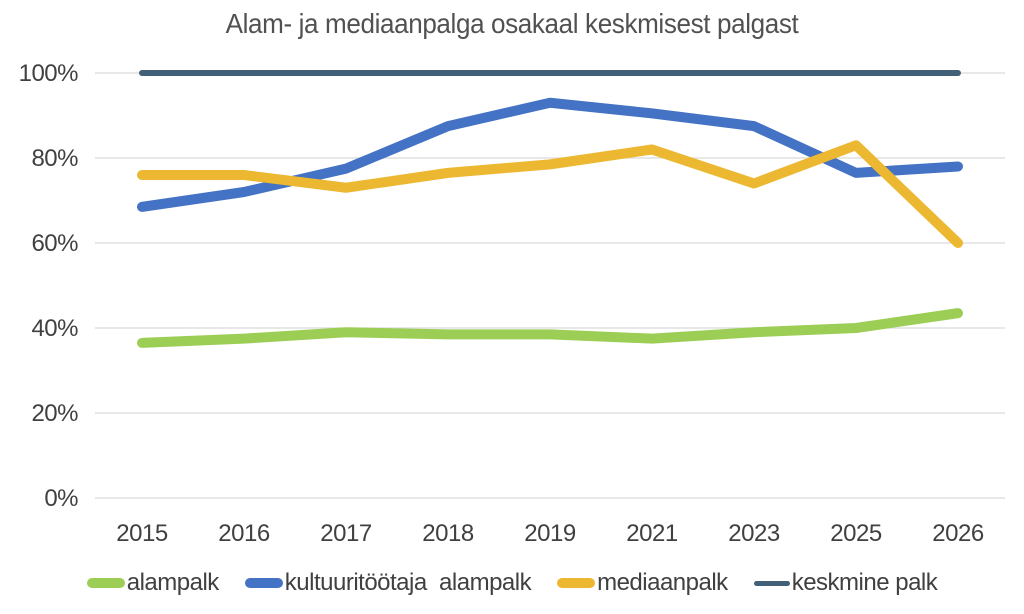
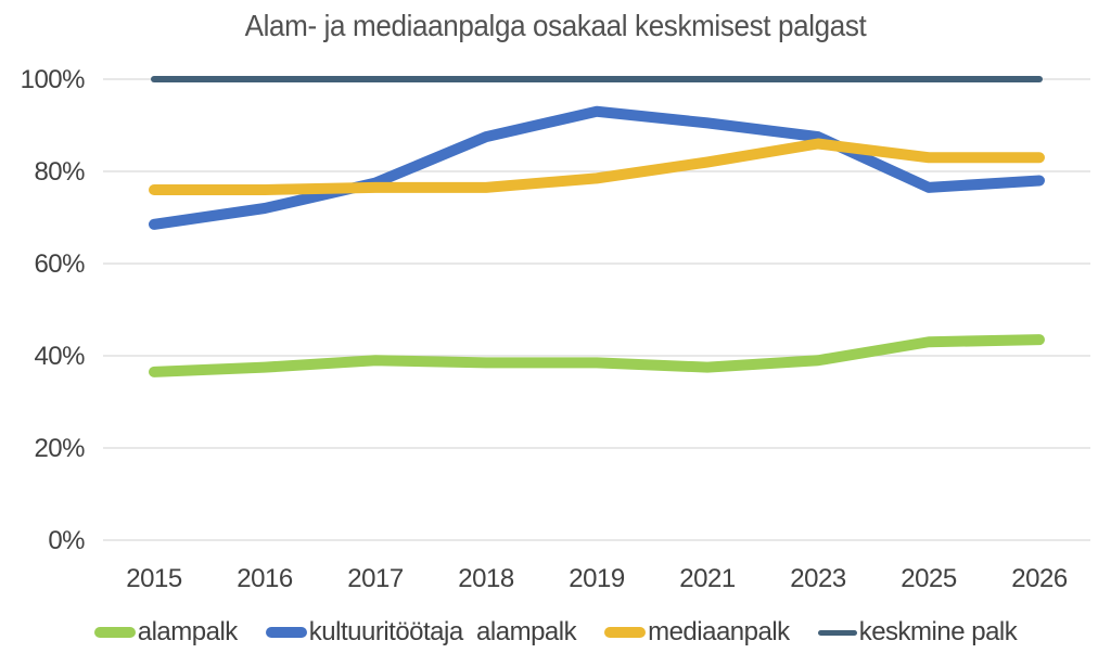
mediaanpalk/2017: 73% -> 76%
mediaanpalk/2023: 74% -> 86%
alampalk/2025: 40% -> 43%
mediaanpalk/2026: 60% -> 83%
